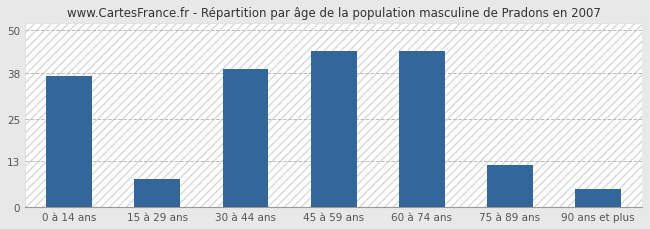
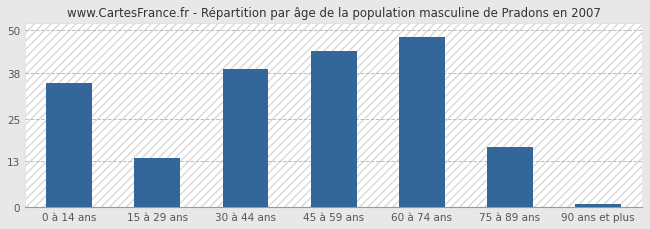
0 à 14 ans: 37 -> 35
15 à 29 ans: 8 -> 14
60 à 74 ans: 44 -> 48
75 à 89 ans: 12 -> 17
90 ans et plus: 5 -> 1
